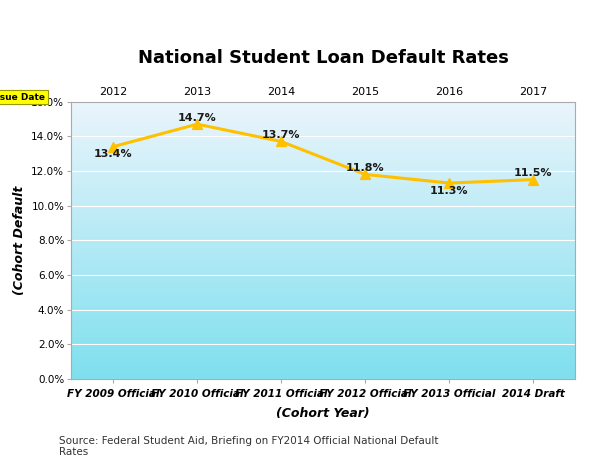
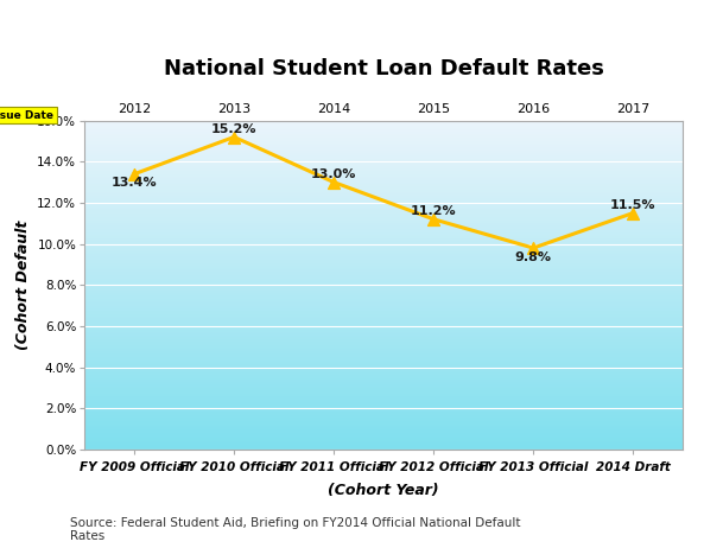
FY 2010 Official: 14.7% -> 15.2%
FY 2011 Official: 13.7% -> 13.0%
FY 2012 Official: 11.8% -> 11.2%
FY 2013 Official: 11.3% -> 9.8%
